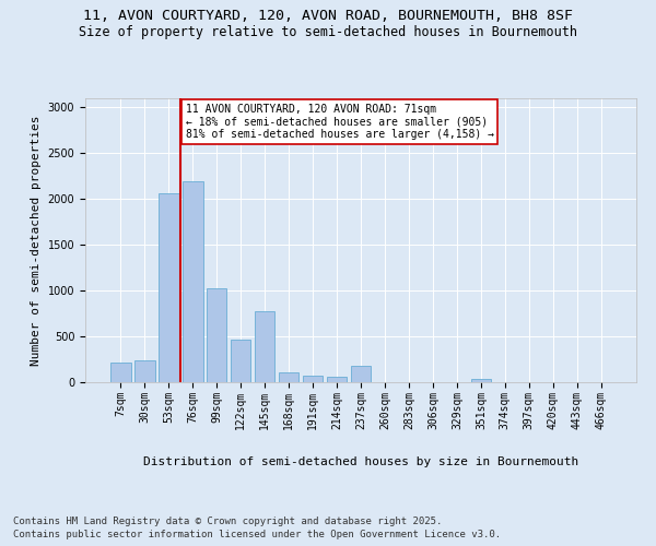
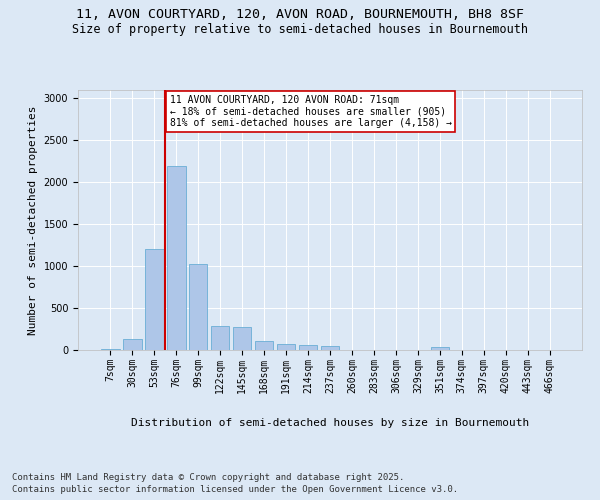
7sqm: 220 -> 10
30sqm: 240 -> 130
53sqm: 2060 -> 1210
122sqm: 460 -> 280
145sqm: 780 -> 280
237sqm: 180 -> 50
